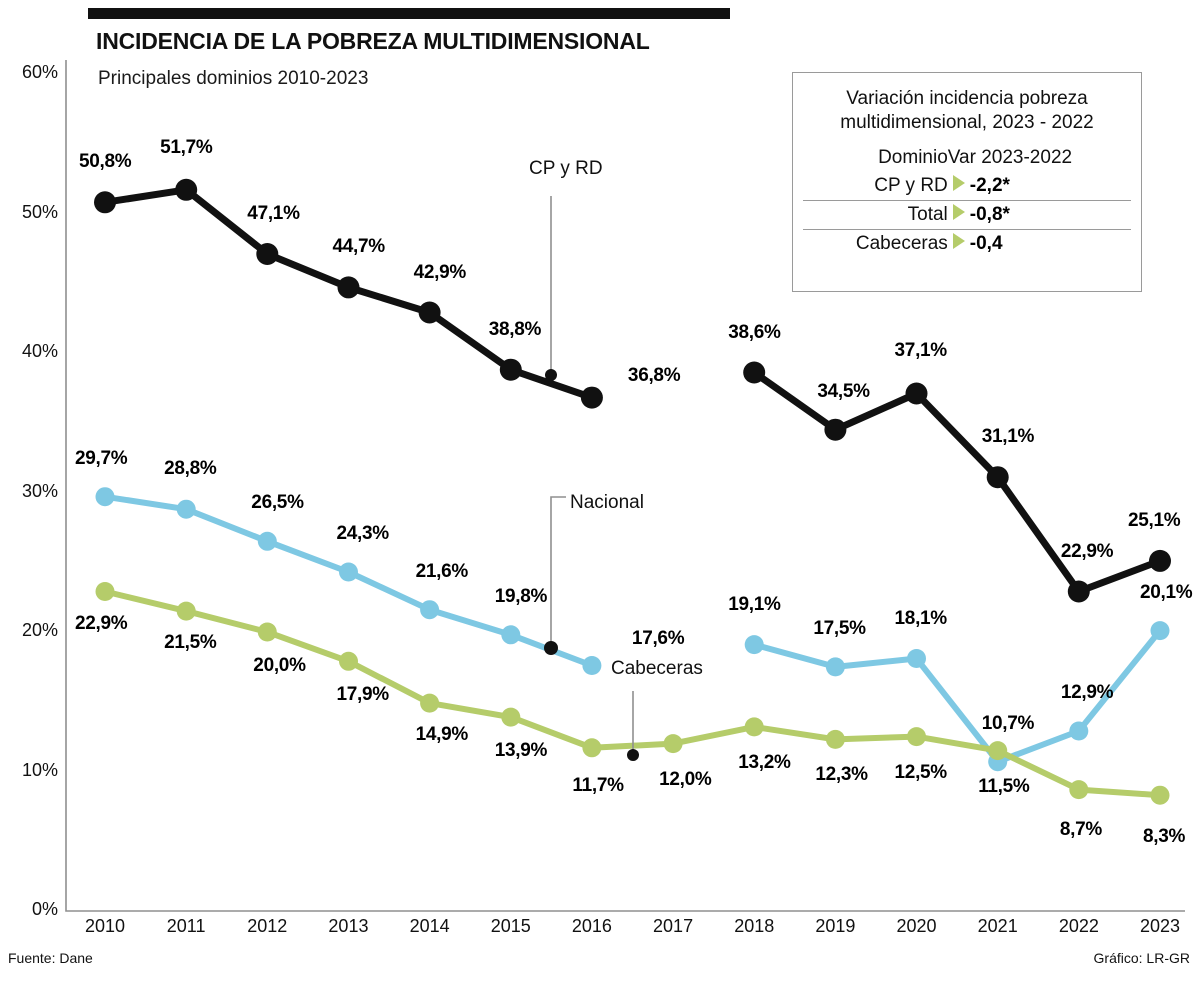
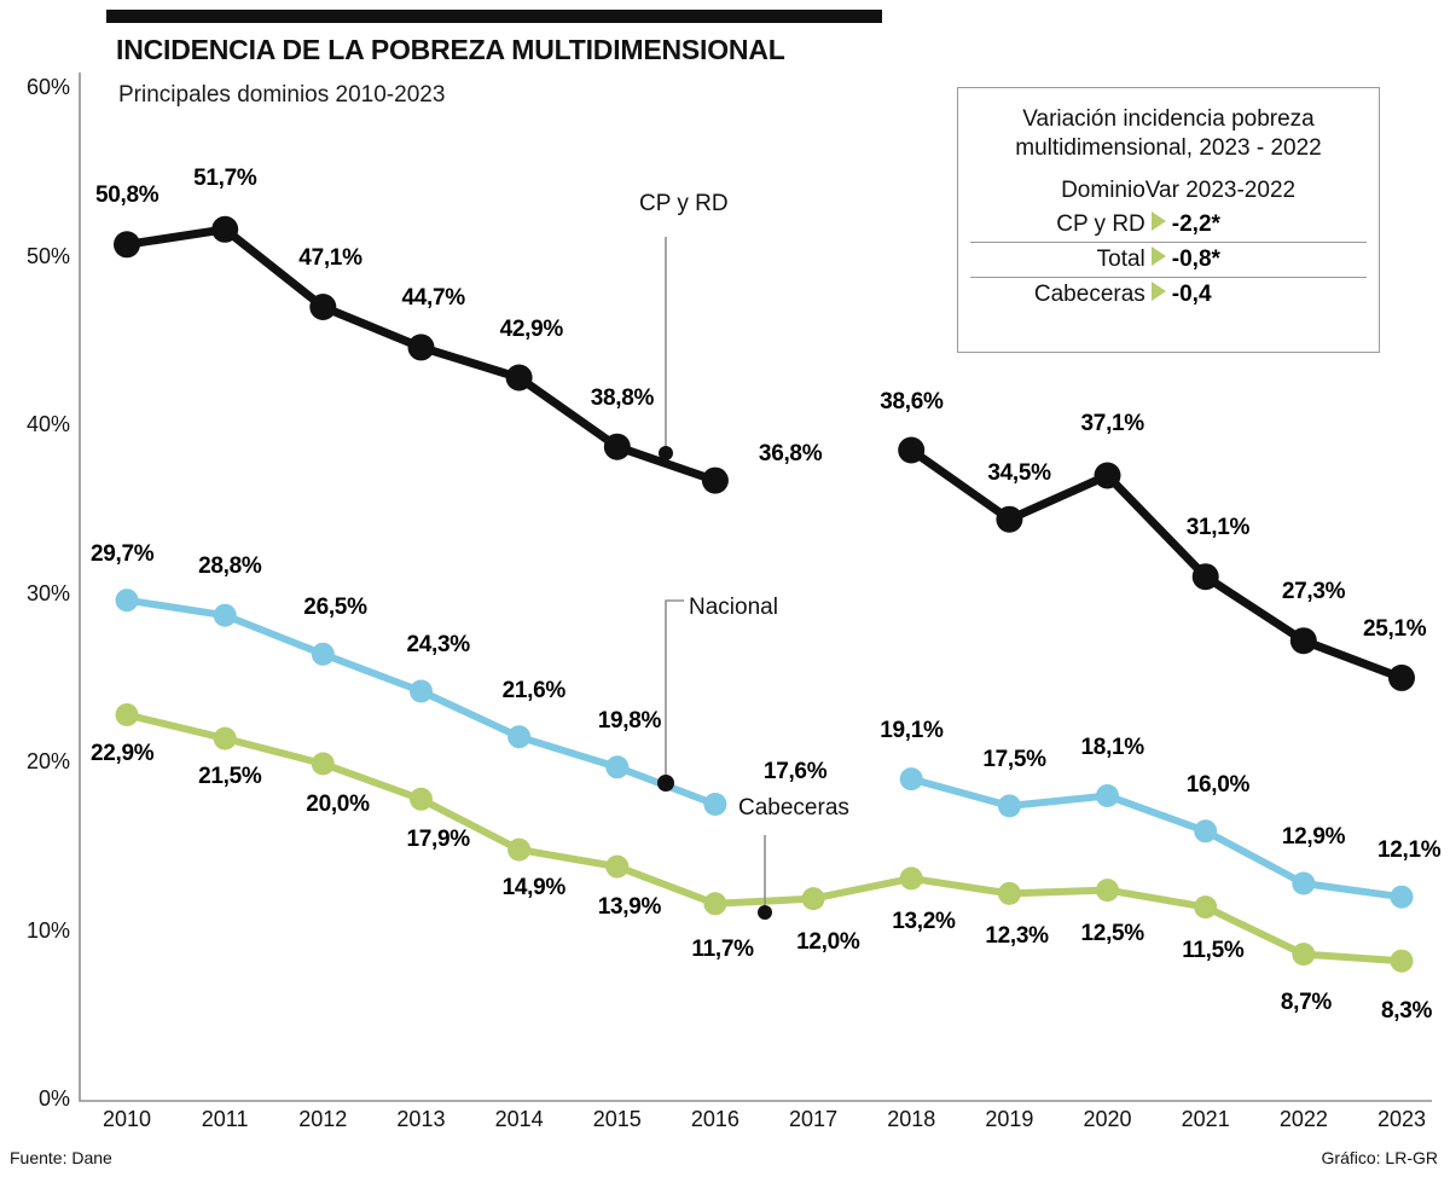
Nacional/2021: 10,7% -> 16,0%
CP y RD/2022: 22,9% -> 27,3%
Nacional/2023: 20,1% -> 12,1%
